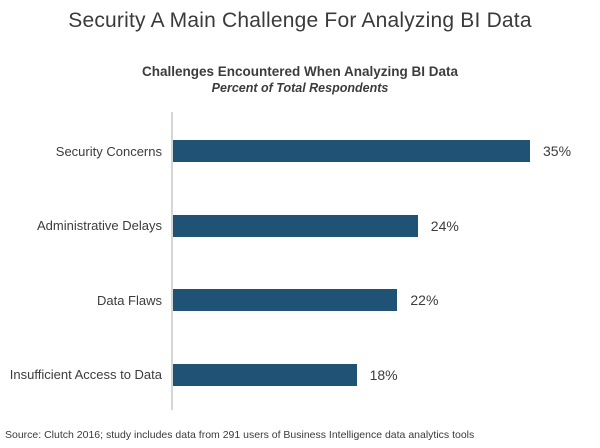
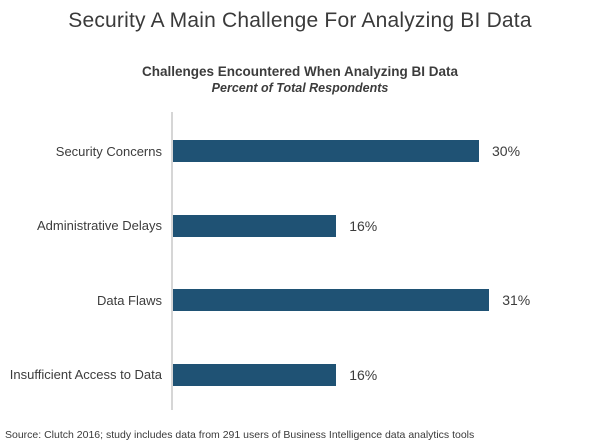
Security Concerns: 35% -> 30%
Administrative Delays: 24% -> 16%
Data Flaws: 22% -> 31%
Insufficient Access to Data: 18% -> 16%
